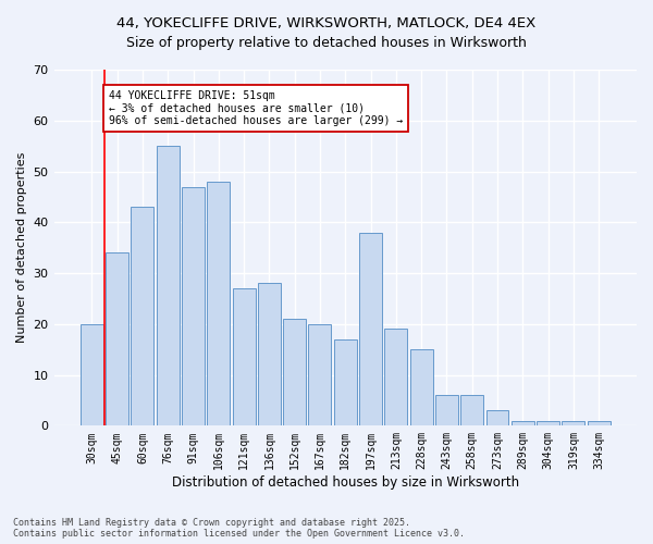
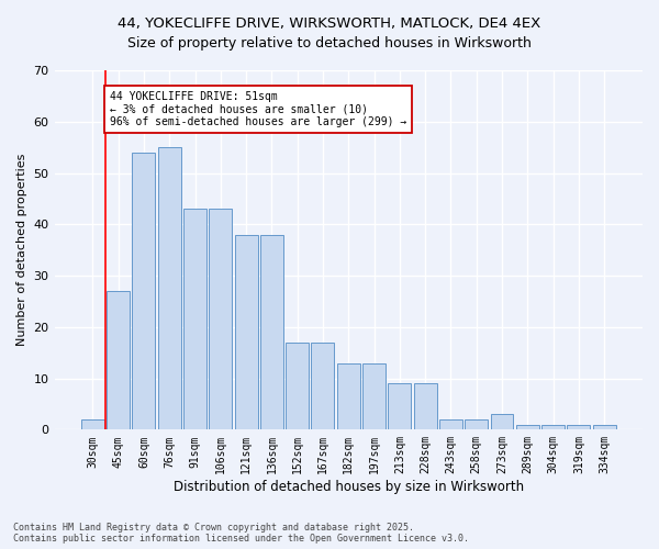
30sqm: 20 -> 2
45sqm: 34 -> 27
60sqm: 43 -> 54
91sqm: 47 -> 43
106sqm: 48 -> 43
121sqm: 27 -> 38
136sqm: 28 -> 38
152sqm: 21 -> 17
167sqm: 20 -> 17
182sqm: 17 -> 13
197sqm: 38 -> 13
213sqm: 19 -> 9
228sqm: 15 -> 9
243sqm: 6 -> 2
258sqm: 6 -> 2
